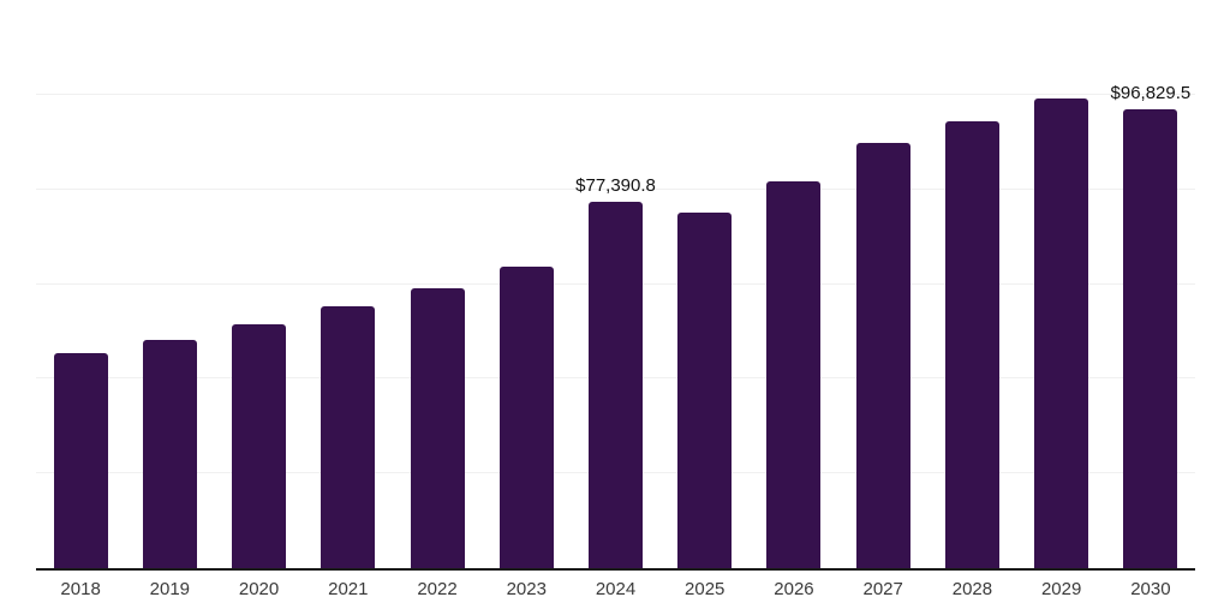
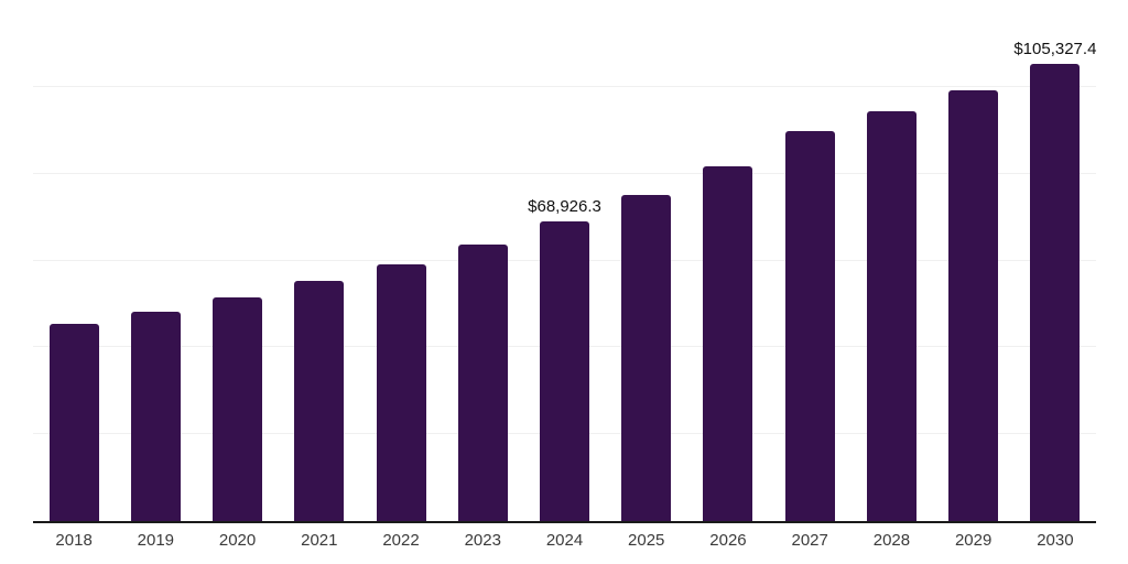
2024: $77,390.8 -> $68,926.3
2030: $96,829.5 -> $105,327.4
